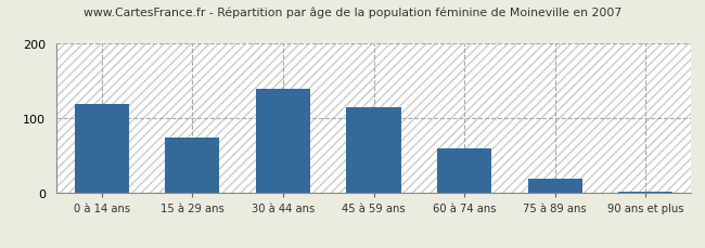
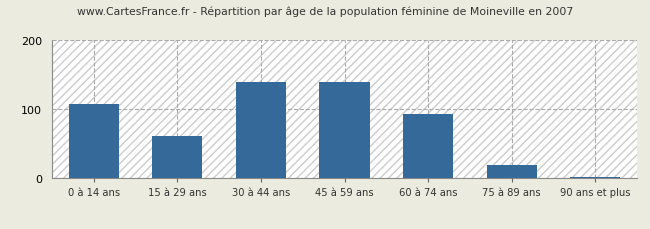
0 à 14 ans: 120 -> 108
15 à 29 ans: 75 -> 62
45 à 59 ans: 115 -> 140
60 à 74 ans: 60 -> 94
